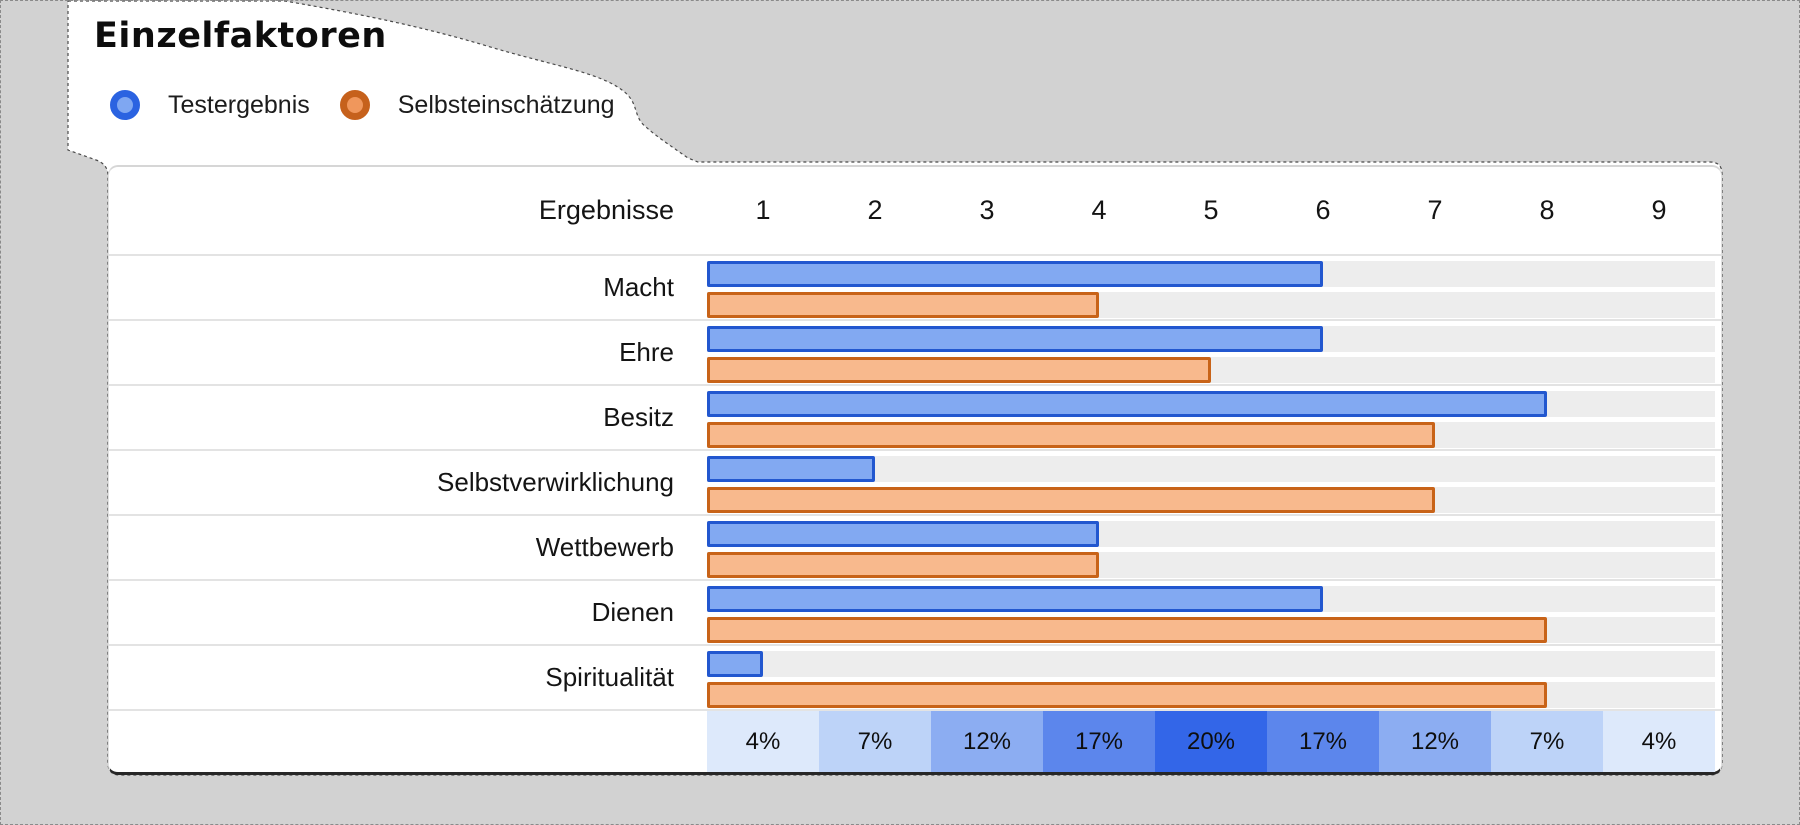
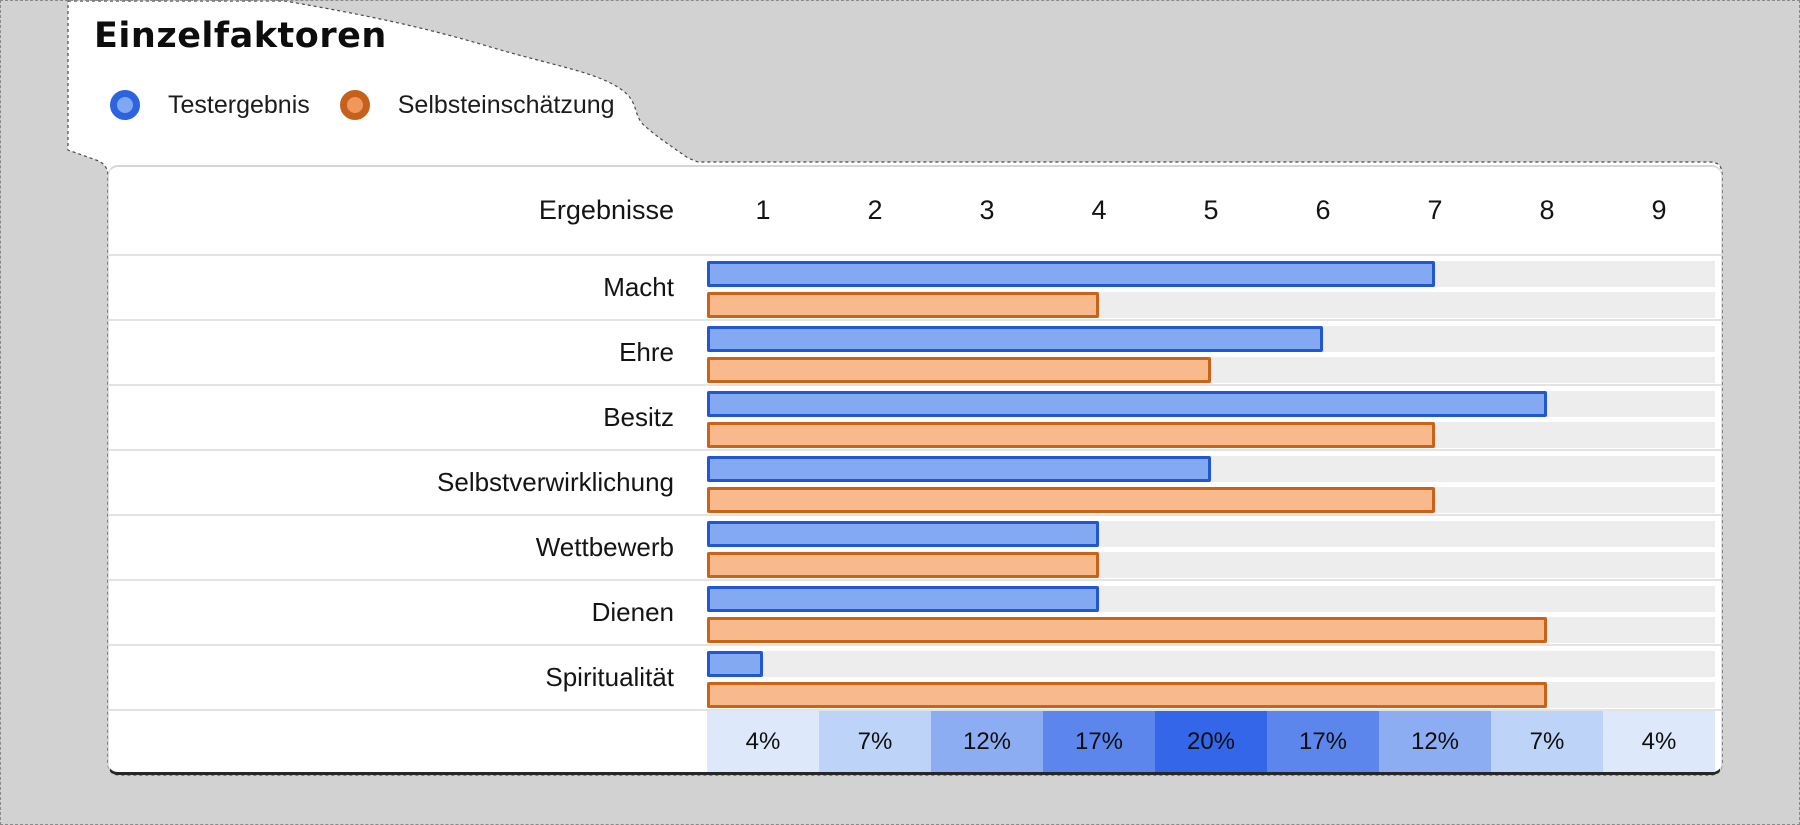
Testergebnis/Macht: 6 -> 7
Testergebnis/Selbstverwirklichung: 2 -> 5
Testergebnis/Dienen: 6 -> 4
